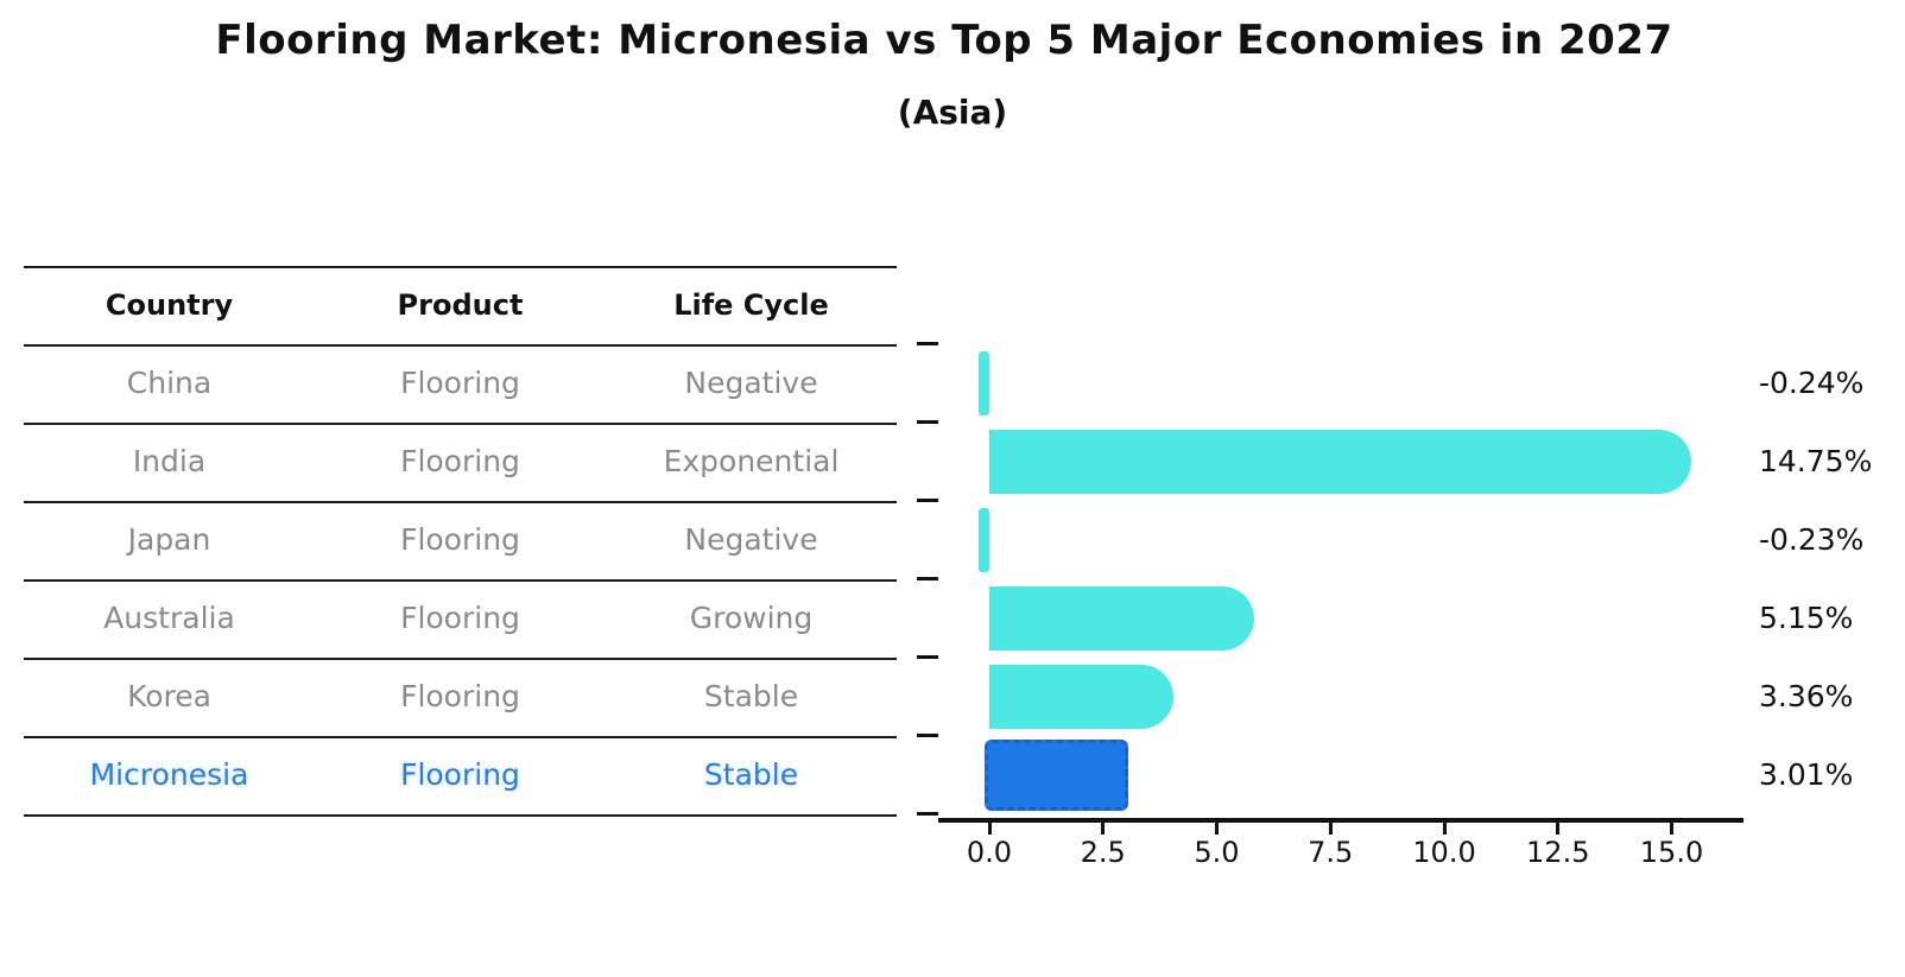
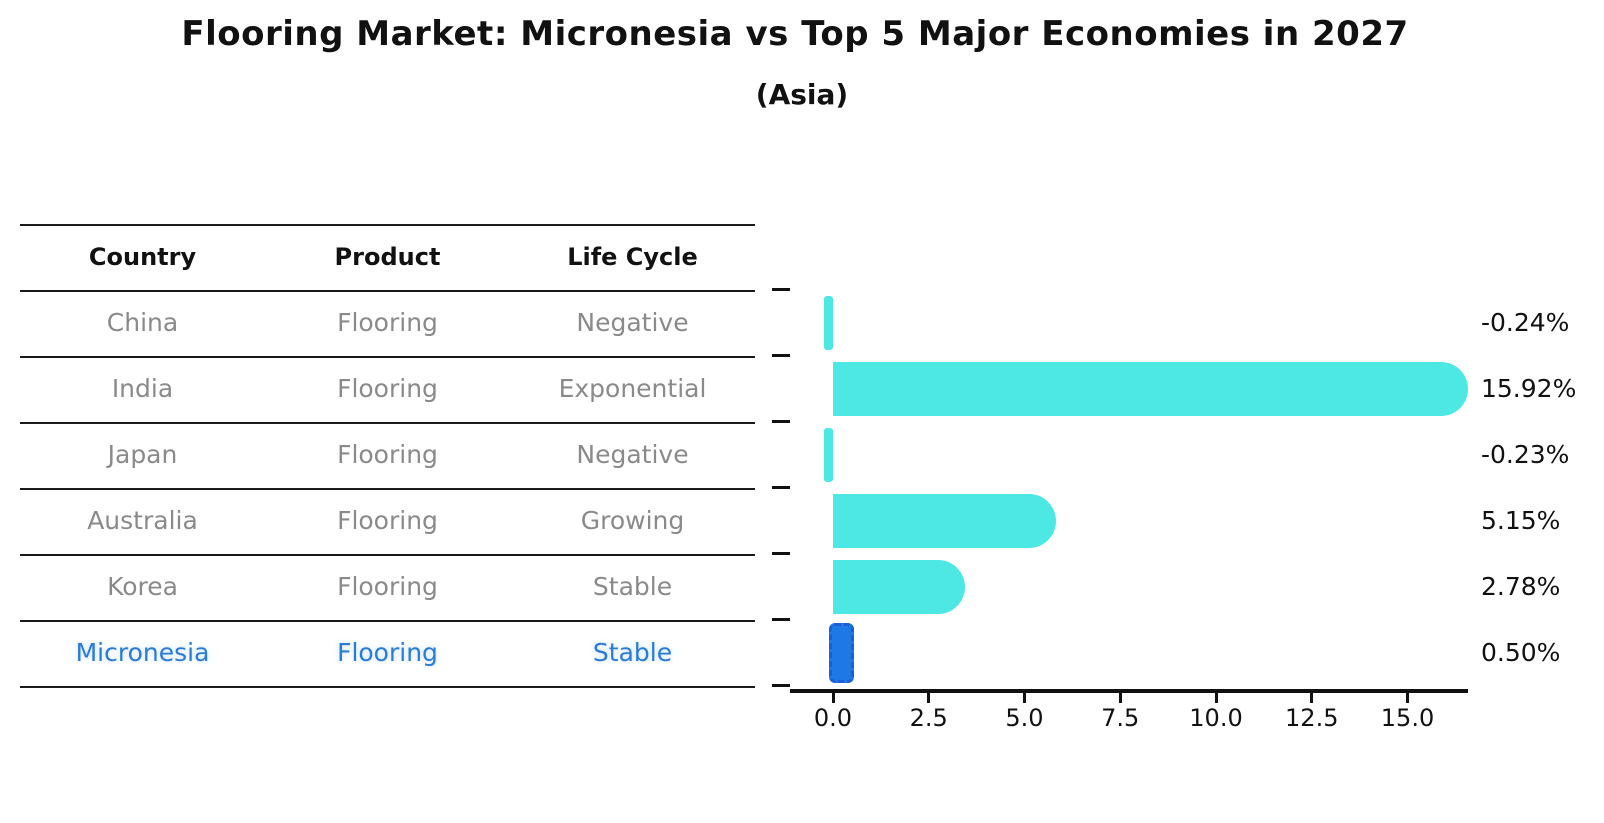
India: 14.75% -> 15.92%
Korea: 3.36% -> 2.78%
Micronesia: 3.01% -> 0.50%
